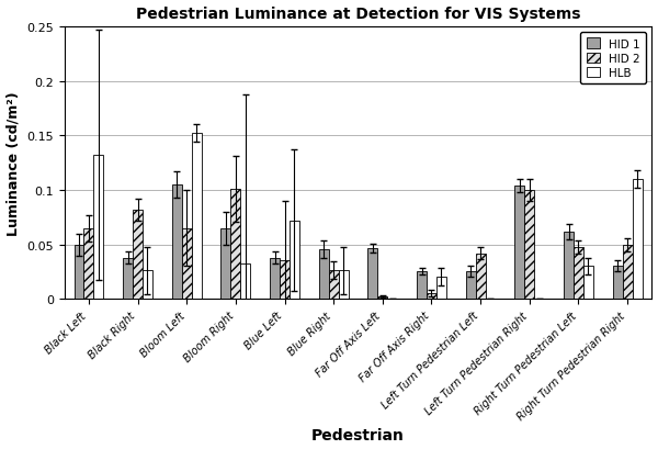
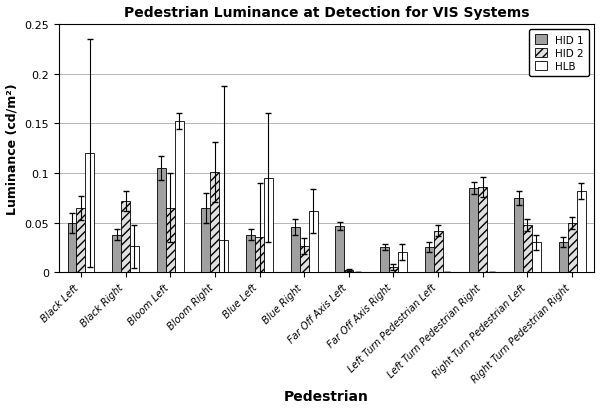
HLB/Black Left: 0.132 -> 0.120
HID 2/Black Right: 0.082 -> 0.072
HLB/Blue Left: 0.072 -> 0.095
HLB/Blue Right: 0.026 -> 0.062
HID 1/Left Turn Pedestrian Right: 0.104 -> 0.085
HID 2/Left Turn Pedestrian Right: 0.100 -> 0.086
HID 1/Right Turn Pedestrian Left: 0.062 -> 0.075
HLB/Right Turn Pedestrian Right: 0.110 -> 0.082
